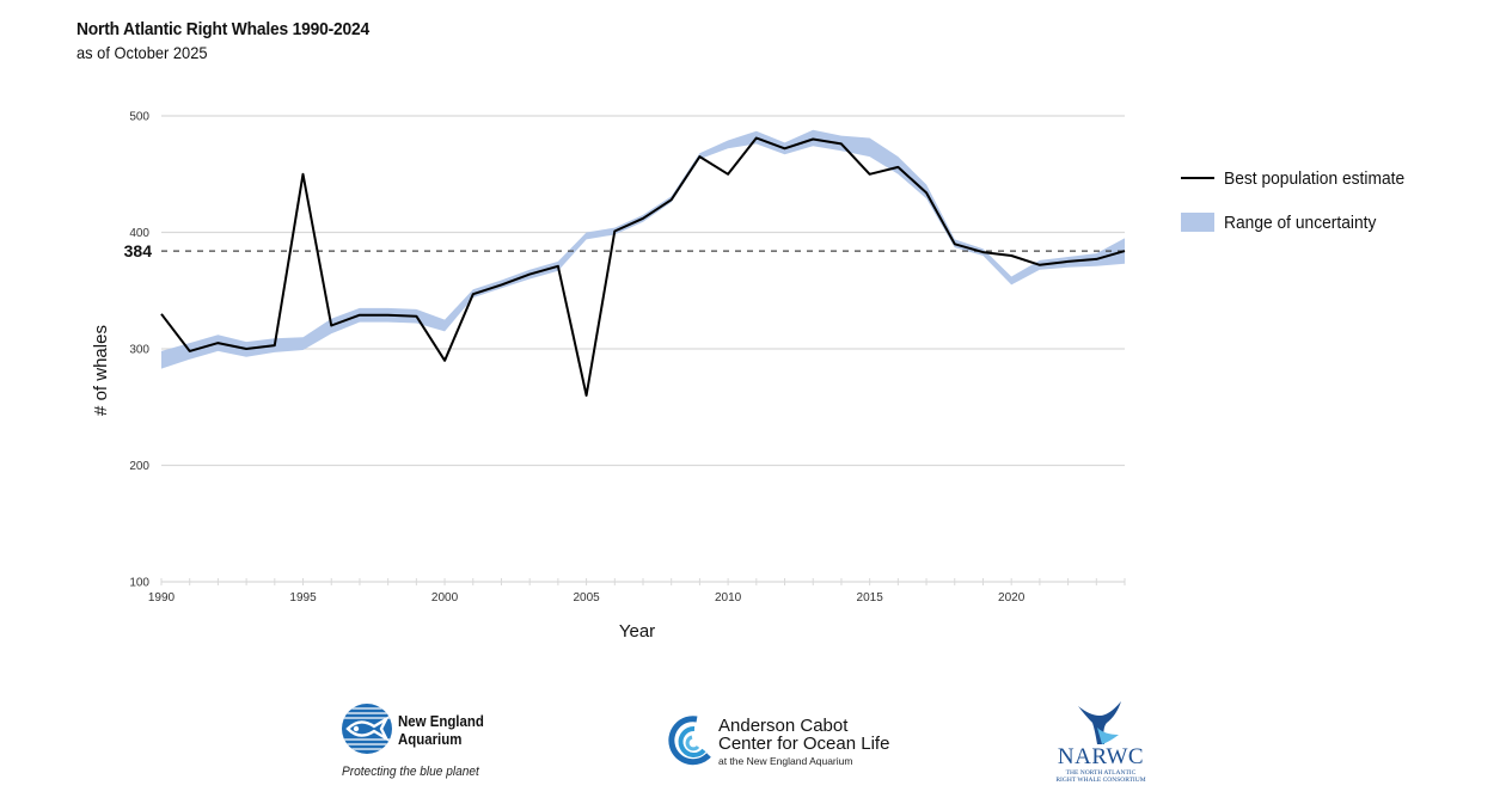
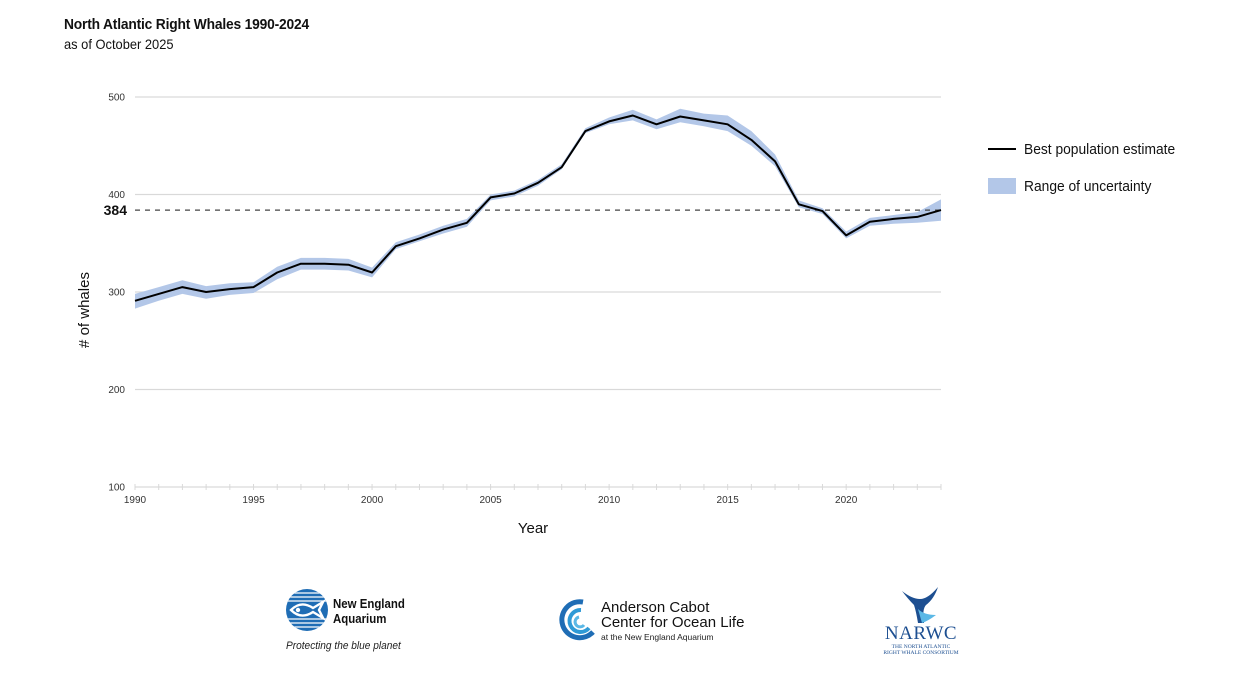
Best population estimate/1990: 330 -> 290
Best population estimate/1995: 450 -> 300
Best population estimate/2000: 290 -> 320
Best population estimate/2005: 260 -> 400
Best population estimate/2010: 450 -> 480
Best population estimate/2015: 450 -> 470
Best population estimate/2020: 380 -> 360
